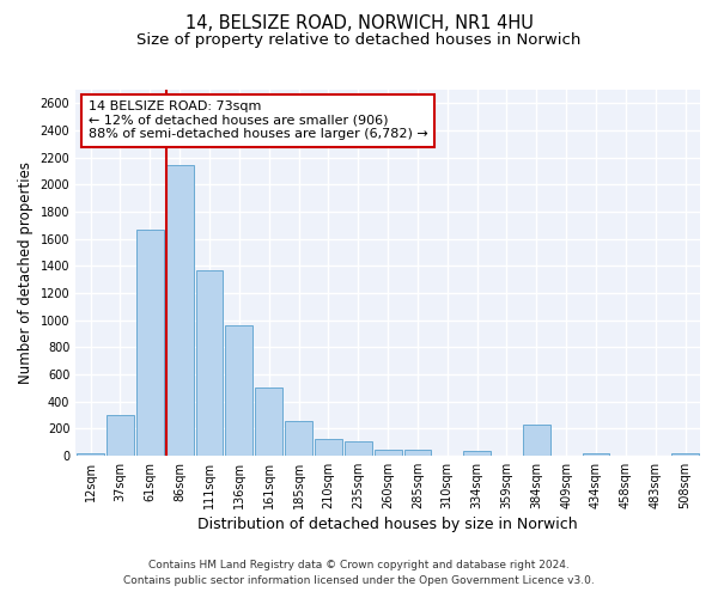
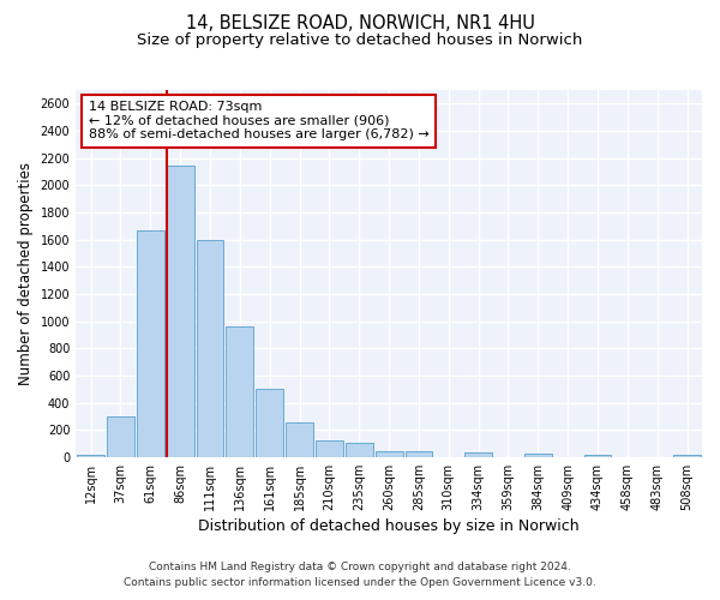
111sqm: 1370 -> 1600
384sqm: 230 -> 20
